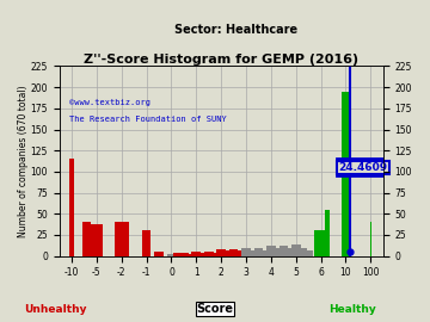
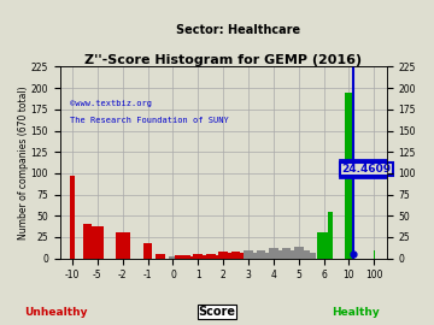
-10: 116 -> 97
-2: 40 -> 31
-1: 30 -> 18
100: 40 -> 10
